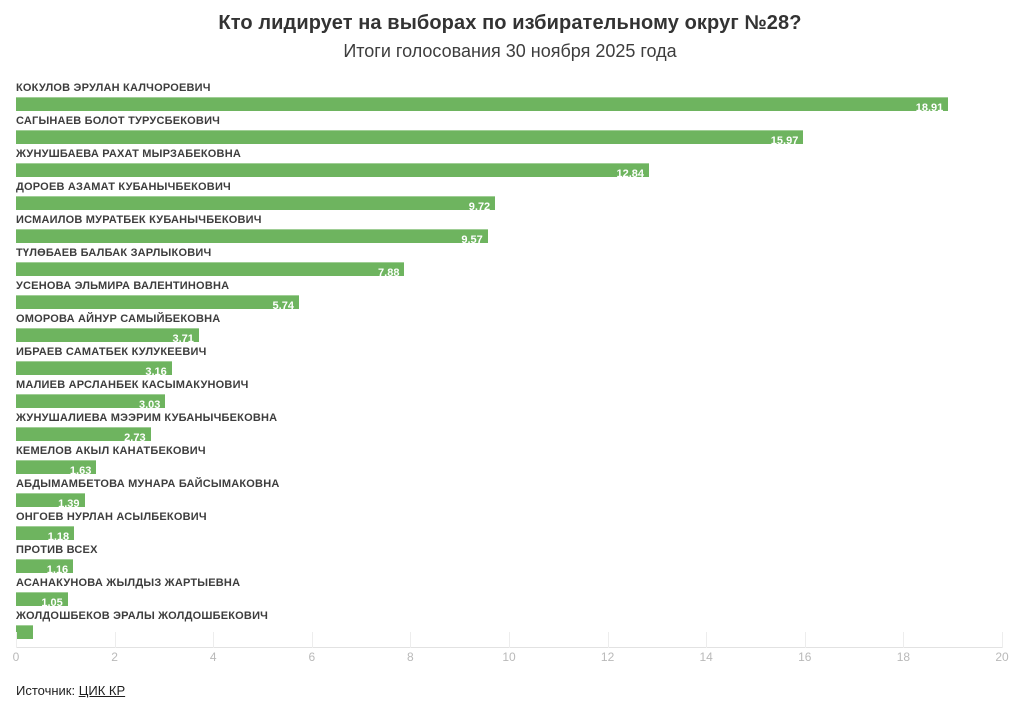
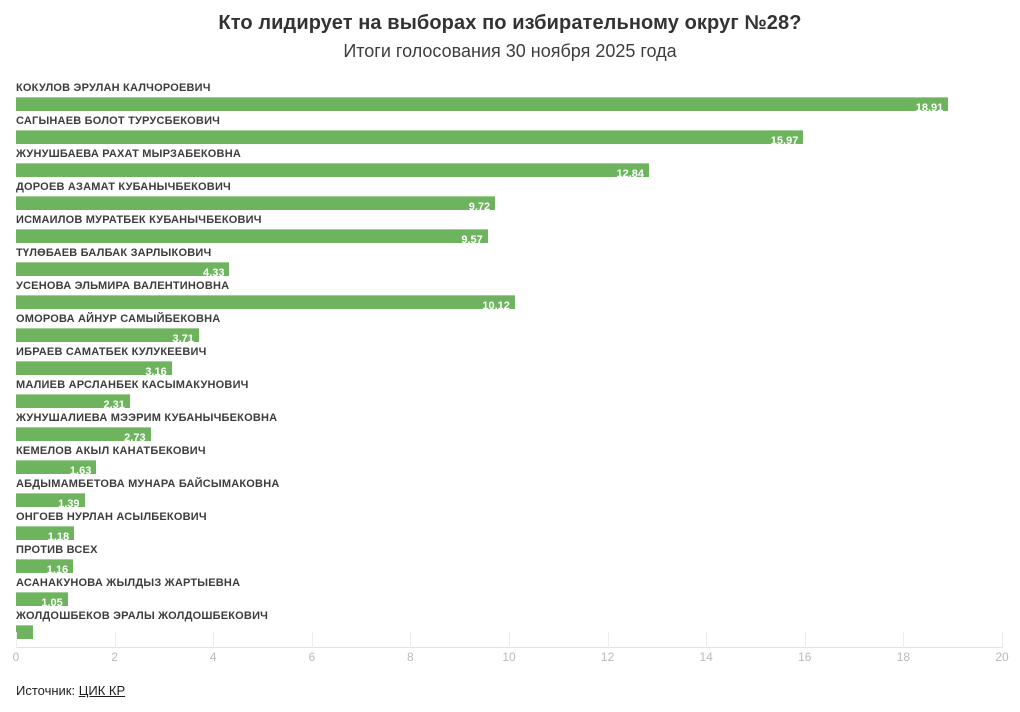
ТҮЛӨБАЕВ БАЛБАК ЗАРЛЫКОВИЧ: 7,88 -> 4,33
УСЕНОВА ЭЛЬМИРА ВАЛЕНТИНОВНА: 5,74 -> 10,12
МАЛИЕВ АРСЛАНБЕК КАСЫМАКУНОВИЧ: 3,03 -> 2,31
